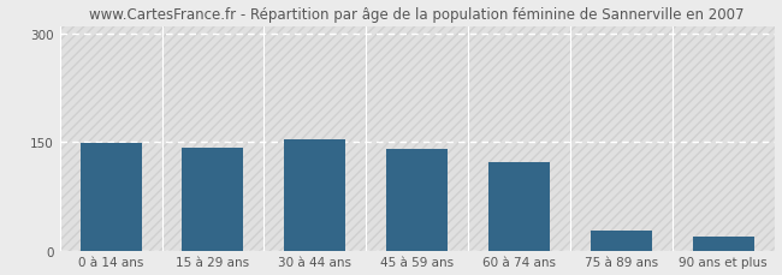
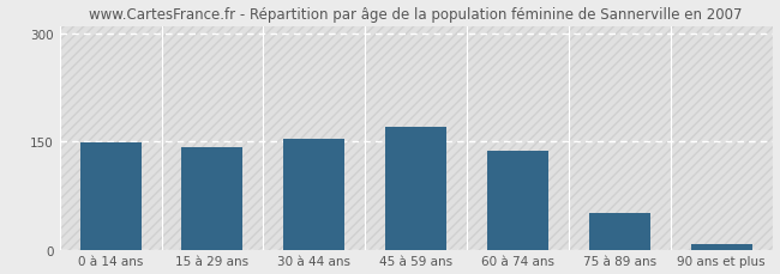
45 à 59 ans: 140 -> 170
60 à 74 ans: 122 -> 137
75 à 89 ans: 28 -> 50
90 ans et plus: 20 -> 7
